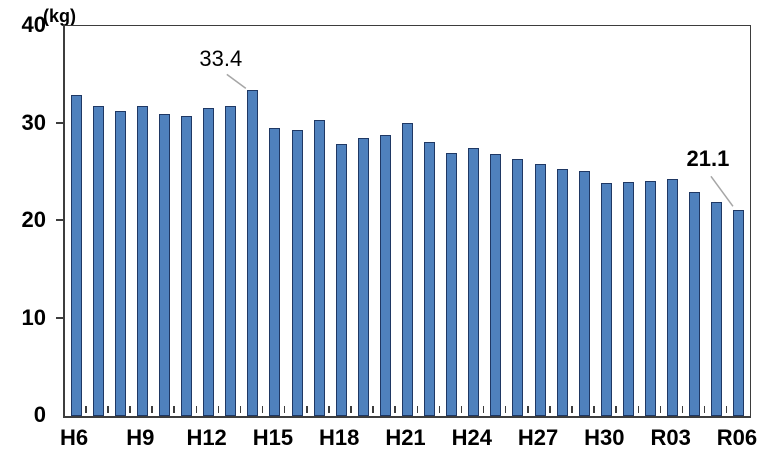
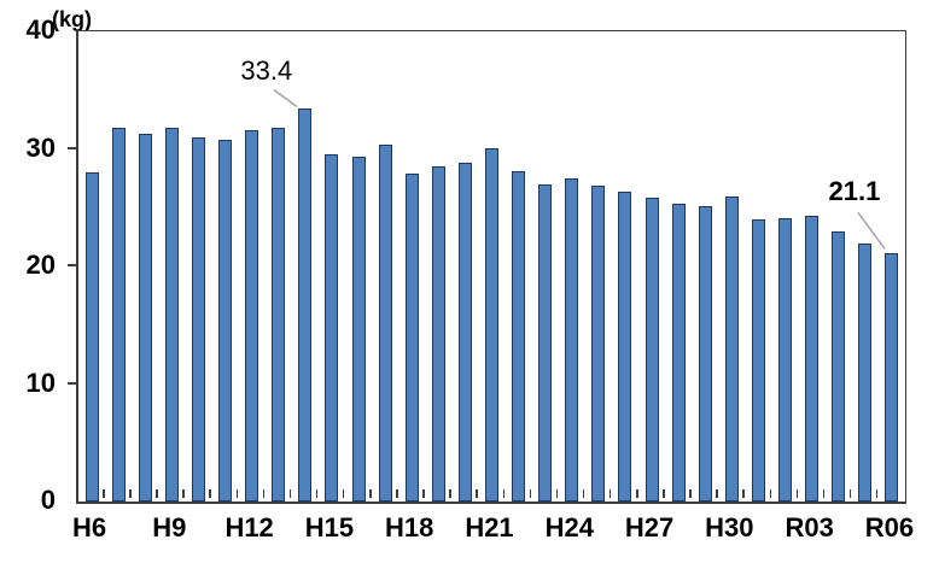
H6: 33 -> 28
H30: 24 -> 26
